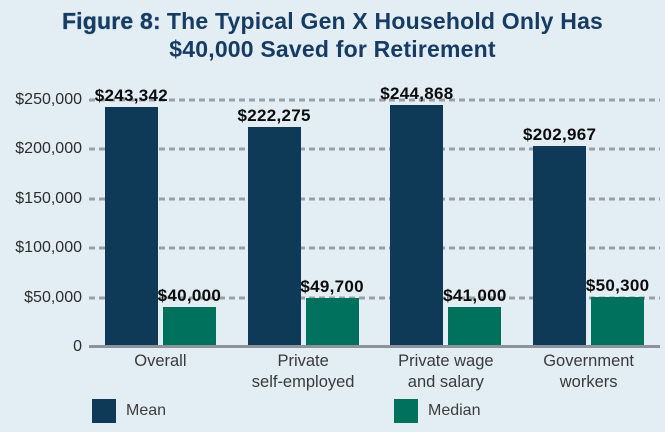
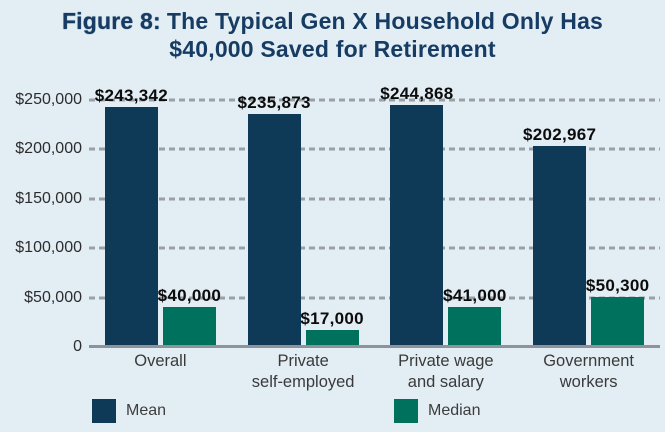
Mean/Private self-employed: $222,275 -> $235,873
Median/Private self-employed: $49,700 -> $17,000
